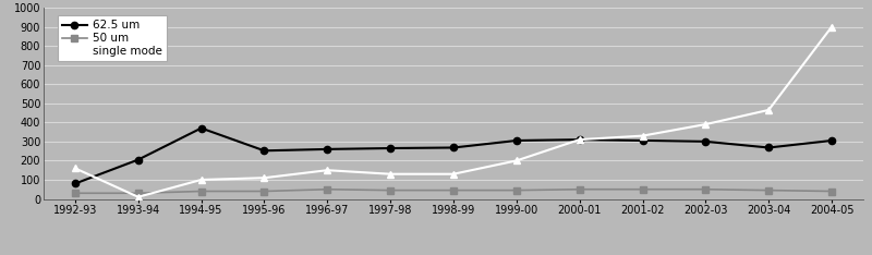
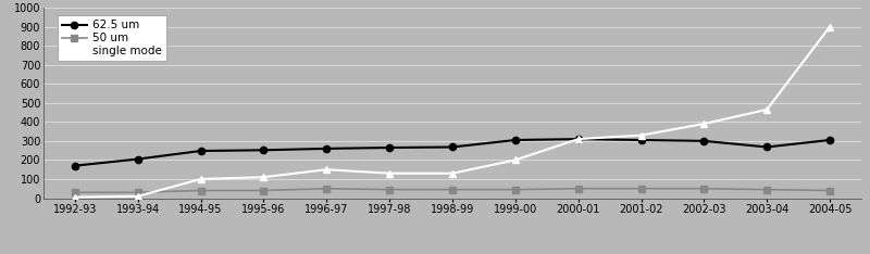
62.5 um/1992-93: 80 -> 170
single mode/1992-93: 160 -> 0
62.5 um/1994-95: 370 -> 250
